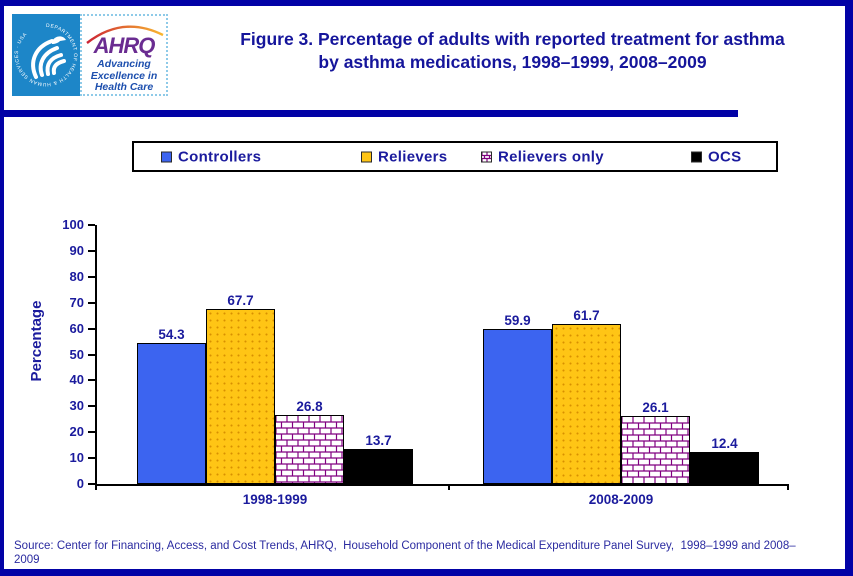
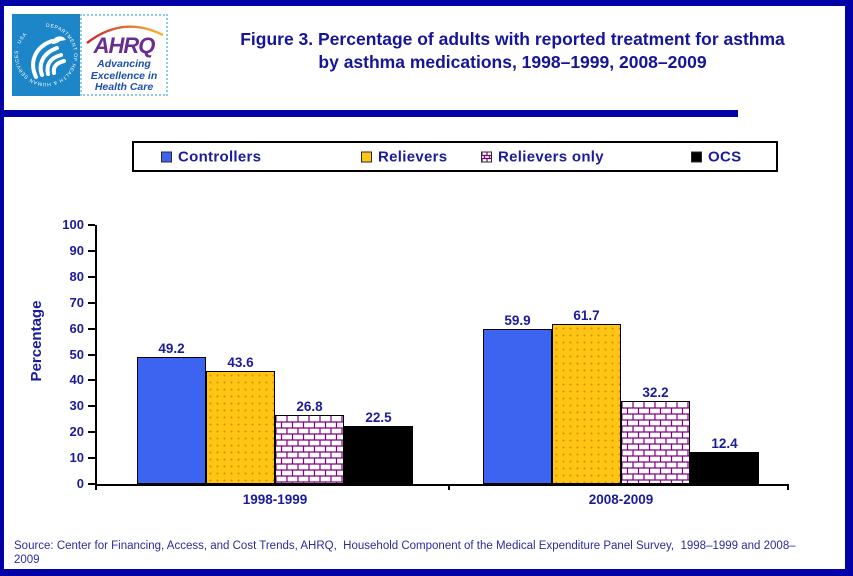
Controllers/1998-1999: 54.3 -> 49.2
Relievers/1998-1999: 67.7 -> 43.6
OCS/1998-1999: 13.7 -> 22.5
Relievers only/2008-2009: 26.1 -> 32.2
